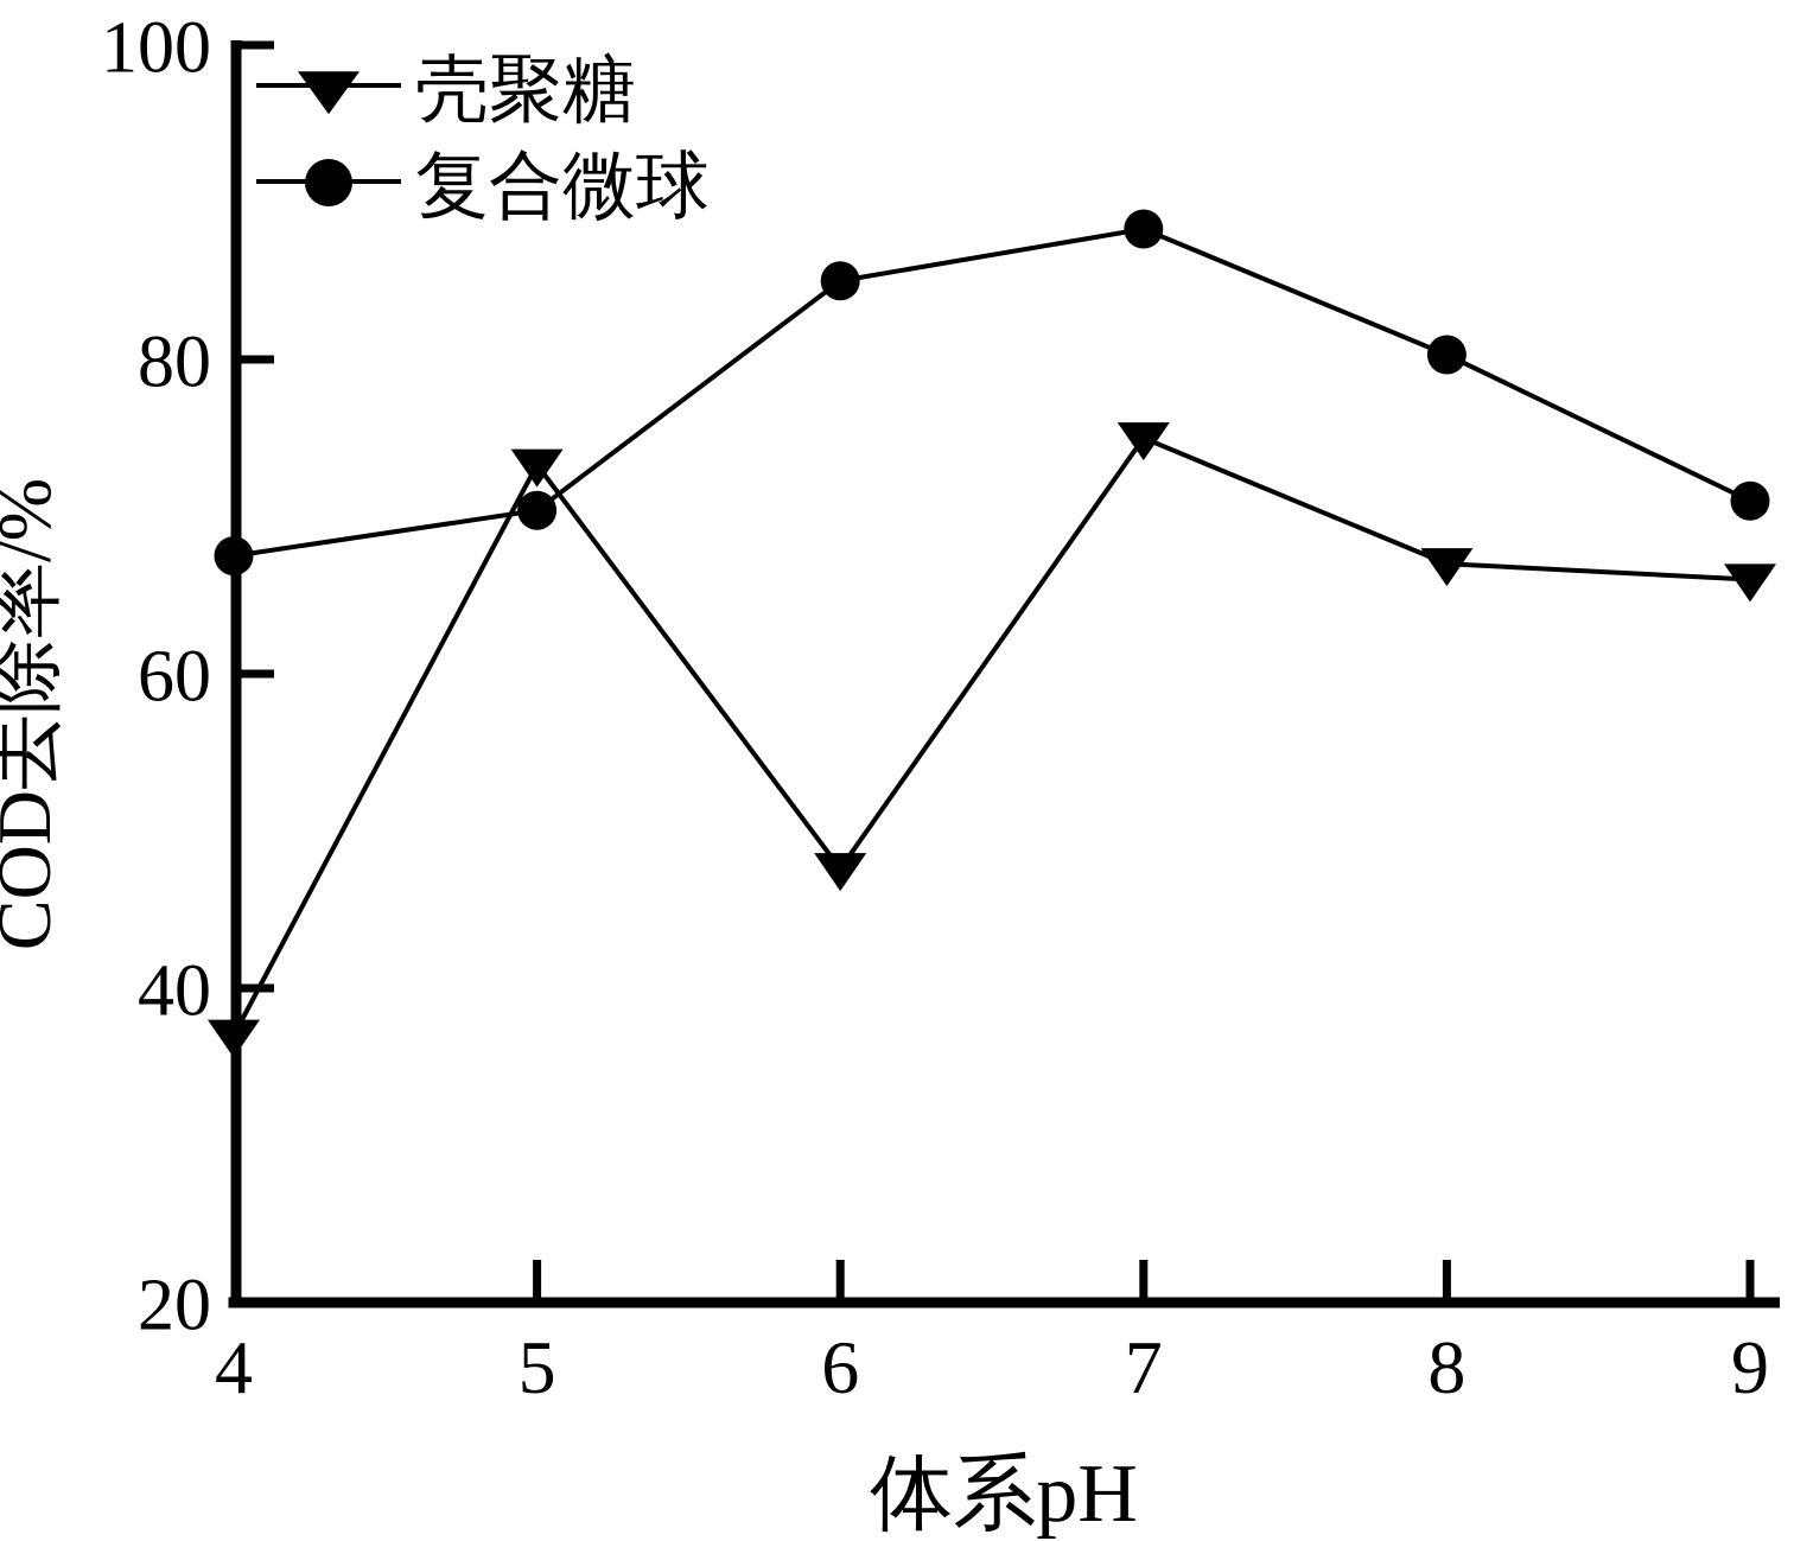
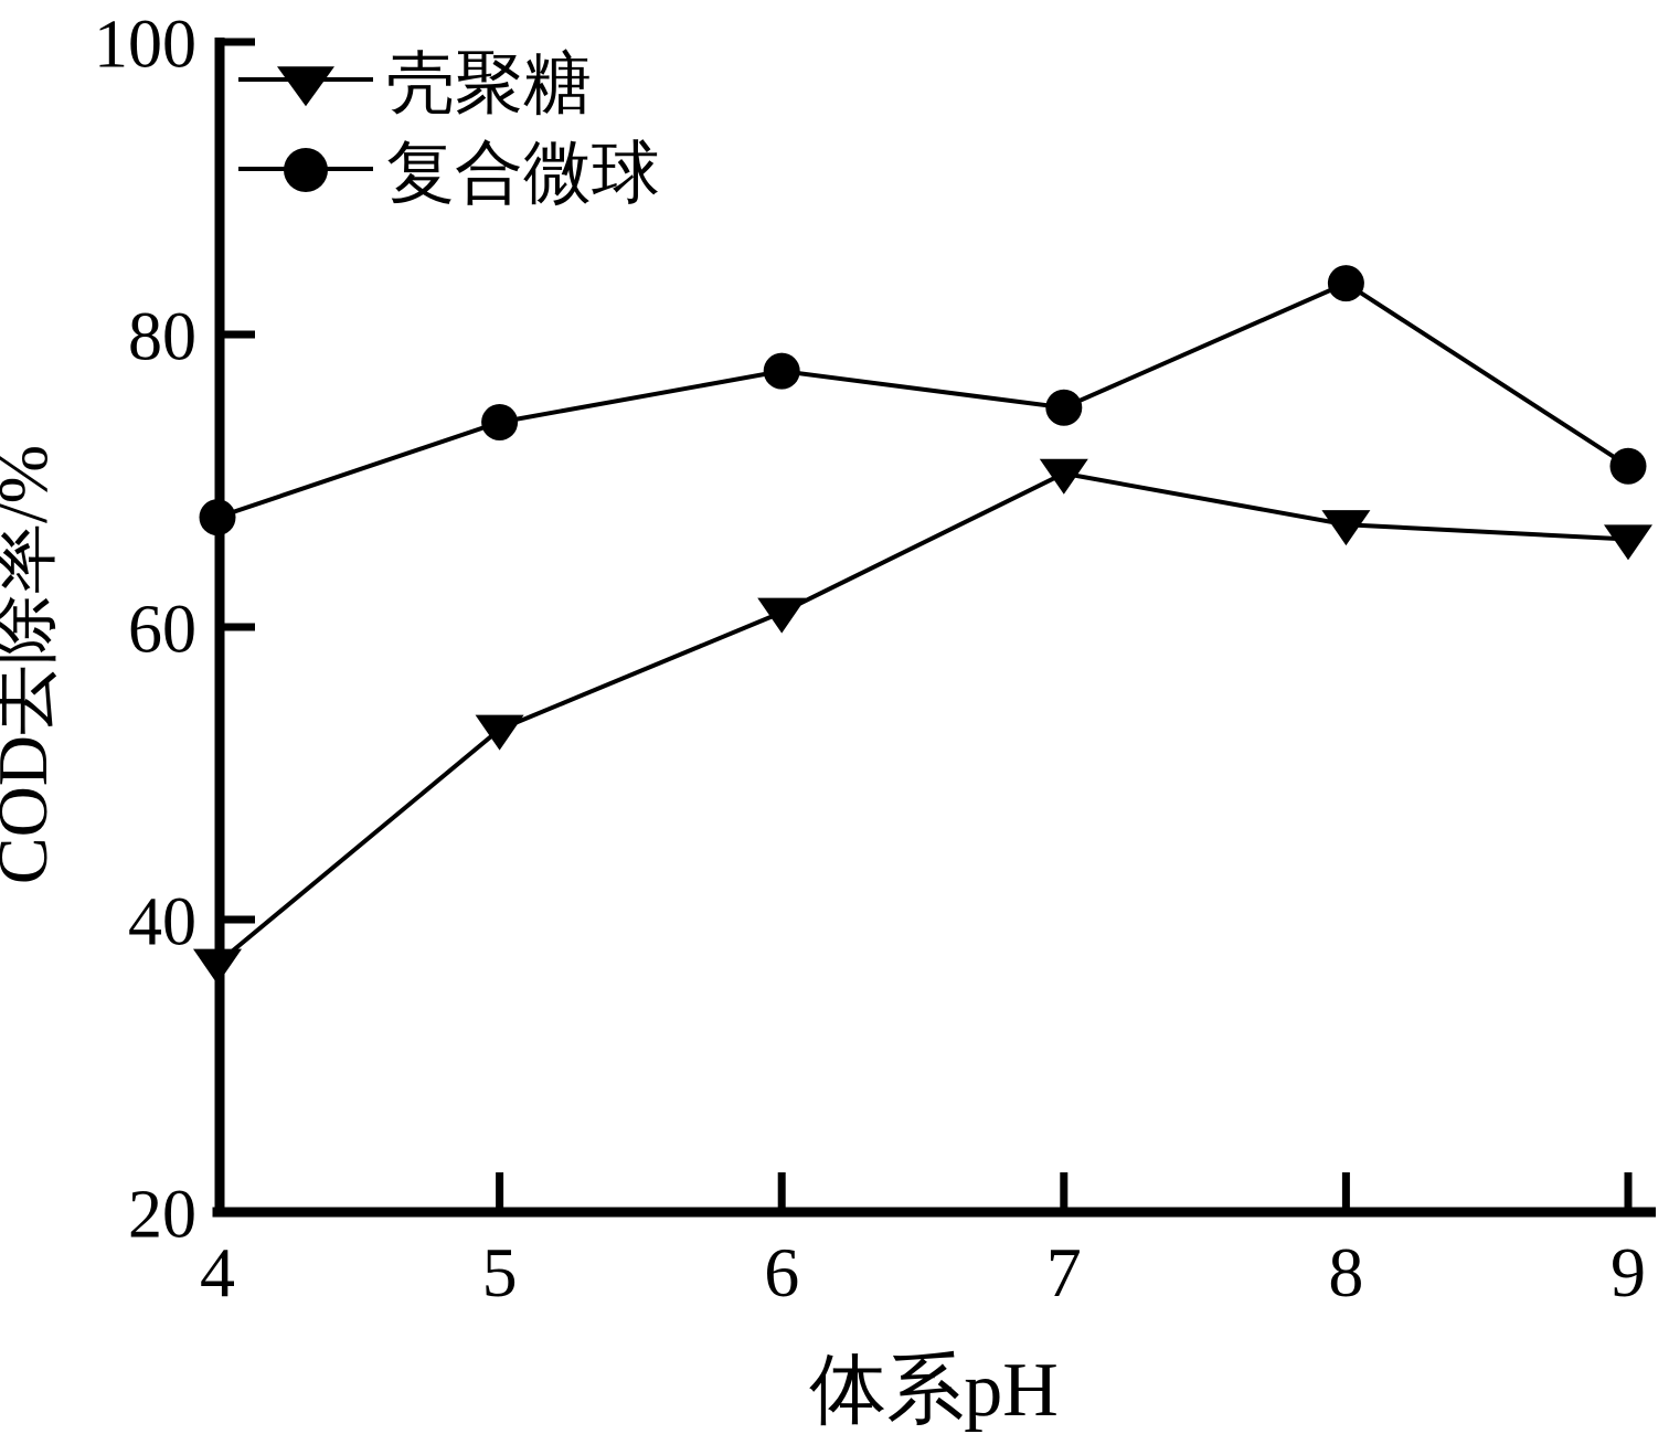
壳聚糖/5: 73.3 -> 53.0
复合微球/5: 70.4 -> 74.0
壳聚糖/6: 47.6 -> 61.0
复合微球/6: 85.0 -> 77.5
壳聚糖/7: 75.0 -> 70.5
复合微球/7: 88.3 -> 75.0
复合微球/8: 80.3 -> 83.5
